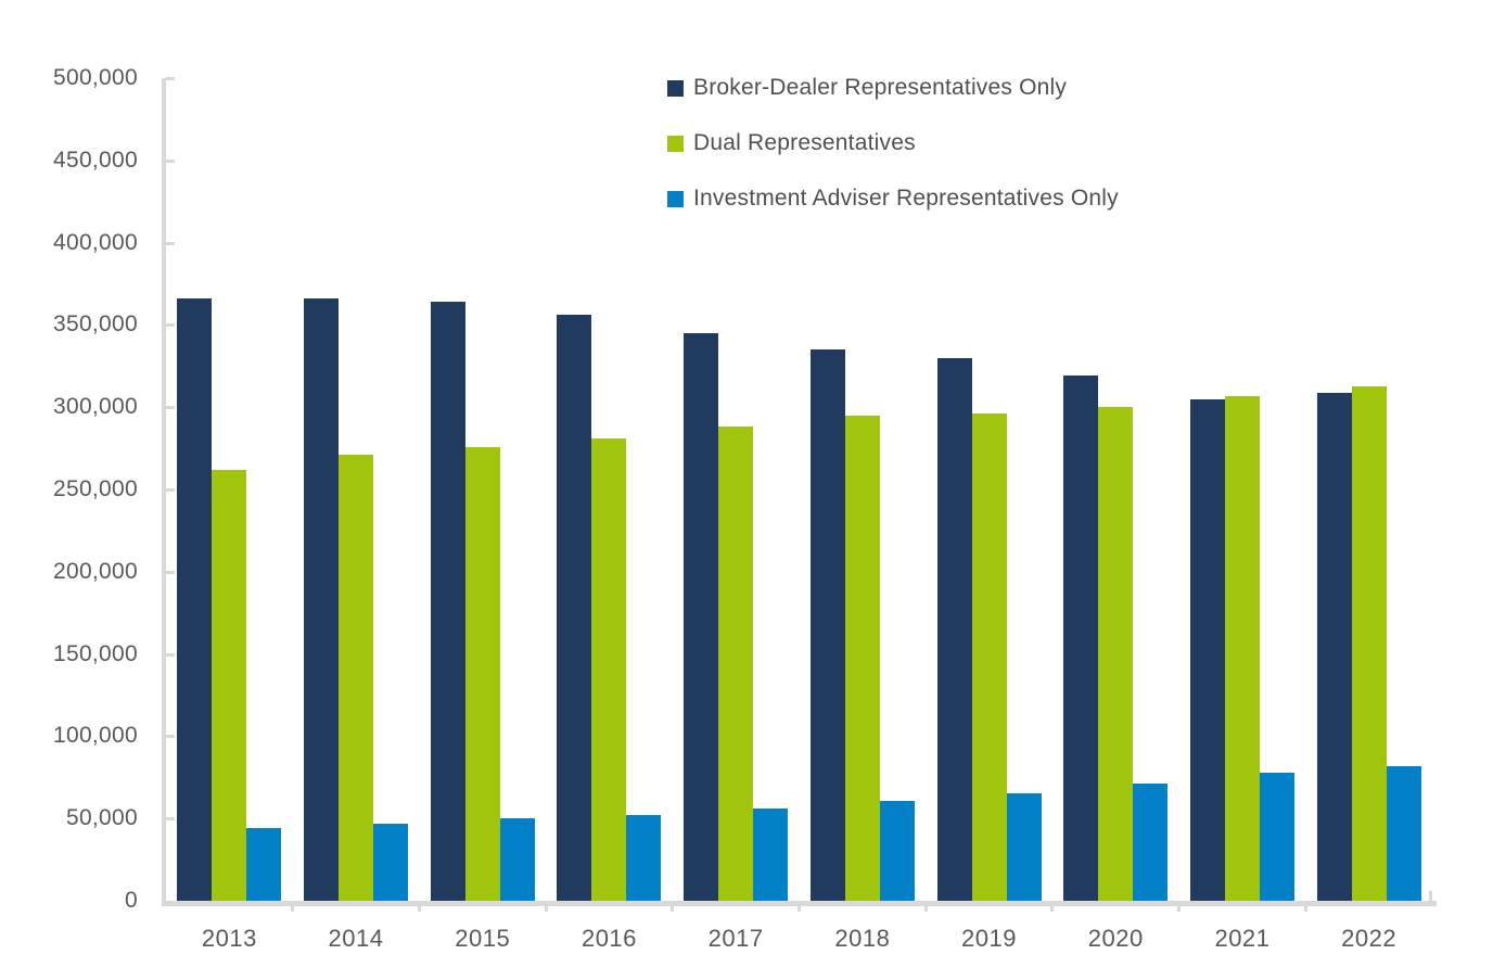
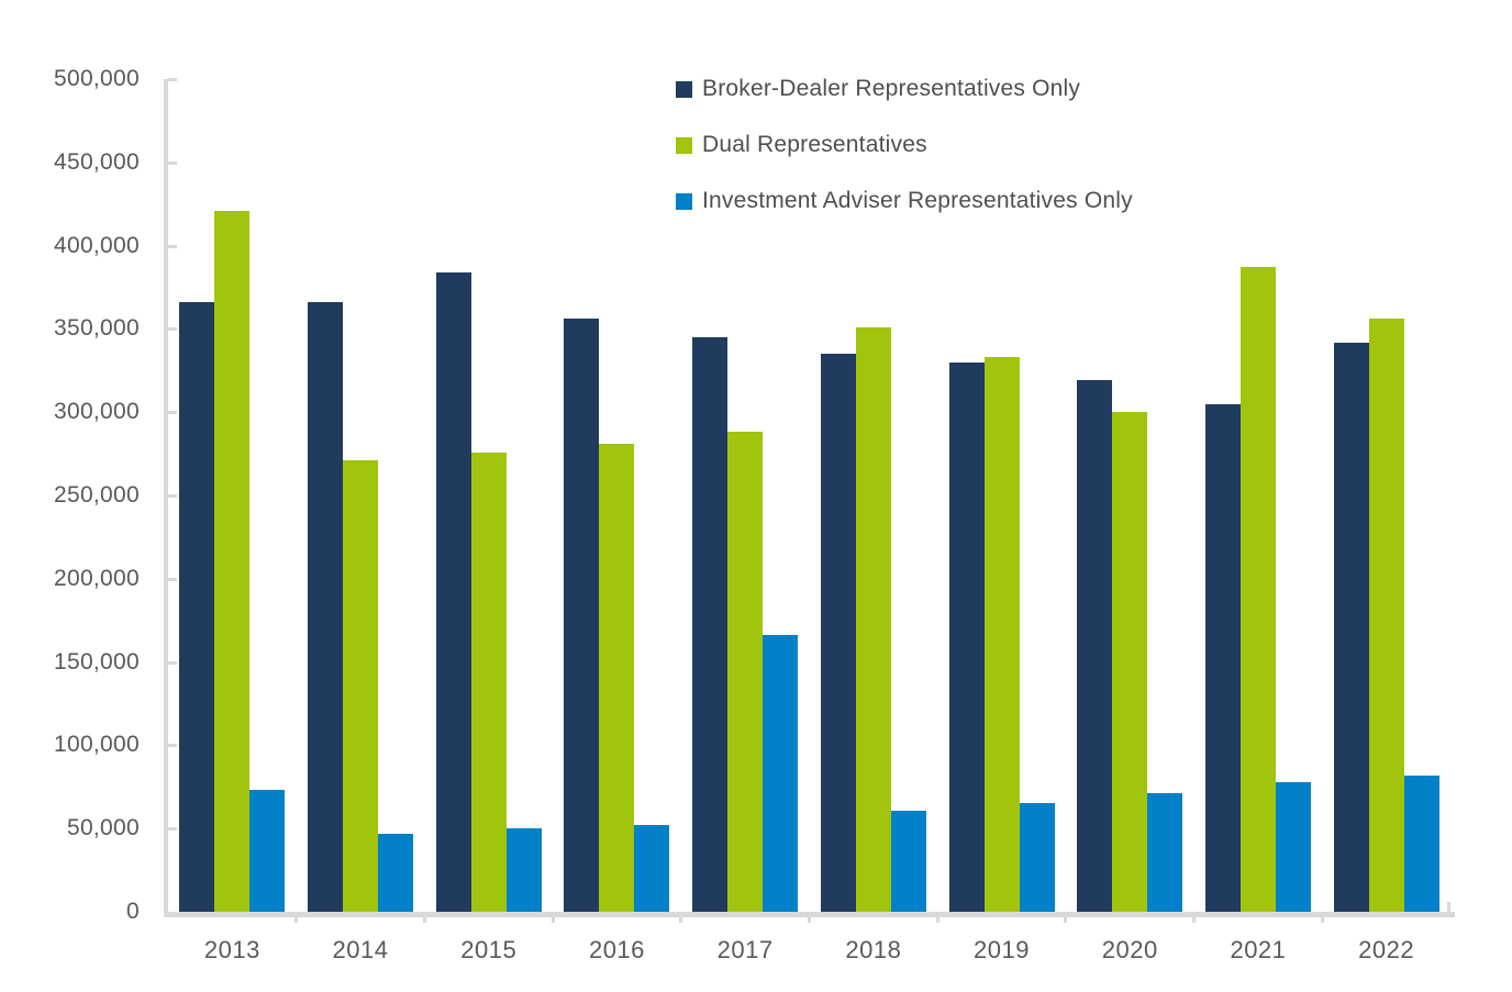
Dual Representatives/2013: 262000 -> 421000
Investment Adviser Representatives Only/2013: 44000 -> 73000
Broker-Dealer Representatives Only/2015: 364000 -> 384000
Investment Adviser Representatives Only/2017: 56000 -> 166000
Dual Representatives/2018: 295000 -> 351000
Dual Representatives/2019: 296000 -> 333000
Dual Representatives/2021: 307000 -> 387000
Broker-Dealer Representatives Only/2022: 309000 -> 342000
Dual Representatives/2022: 313000 -> 356000
